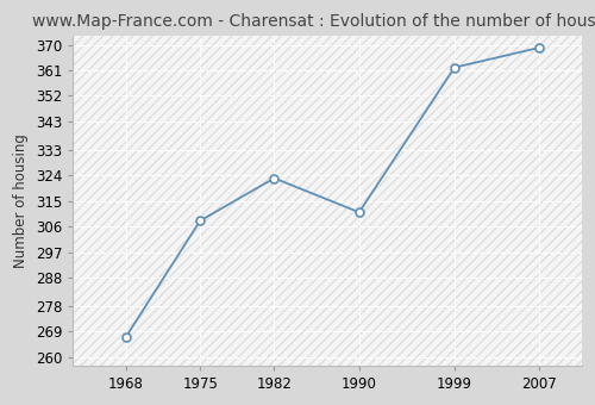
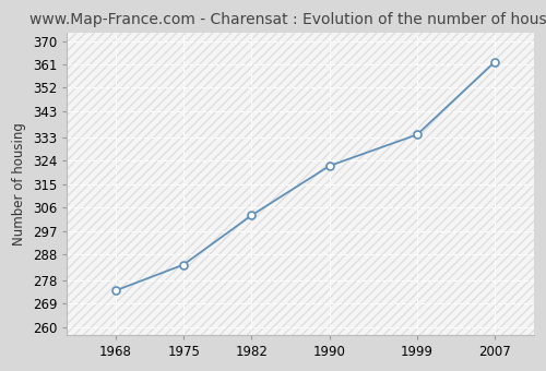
1968: 267 -> 274
1975: 308 -> 284
1982: 323 -> 303
1990: 311 -> 322
1999: 362 -> 334
2007: 369 -> 362
